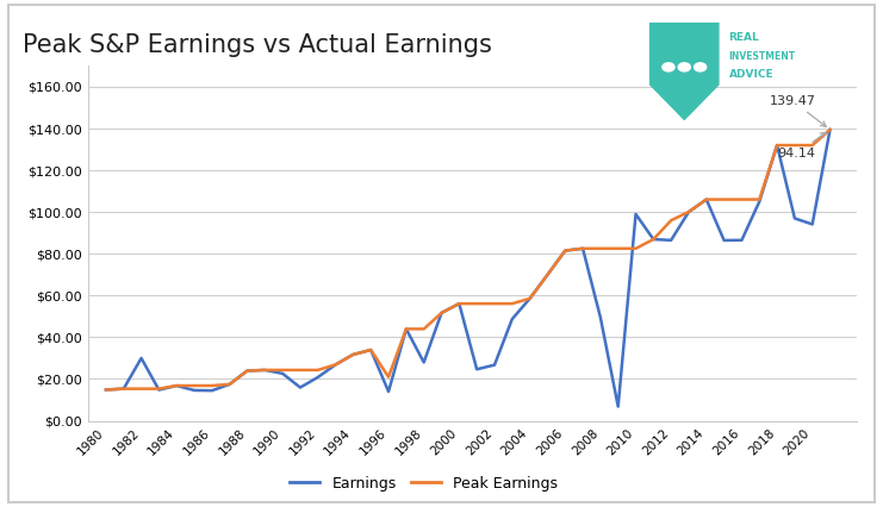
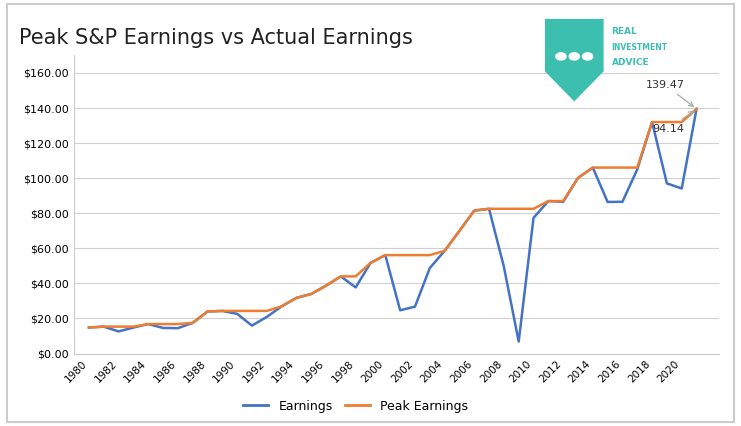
Earnings/1982: $30 -> $13
Earnings/1996: $14 -> $39
Peak Earnings/1996: $21 -> $39
Earnings/1998: $28 -> $38
Earnings/2010: $99 -> $77
Peak Earnings/2012: $96 -> $87
